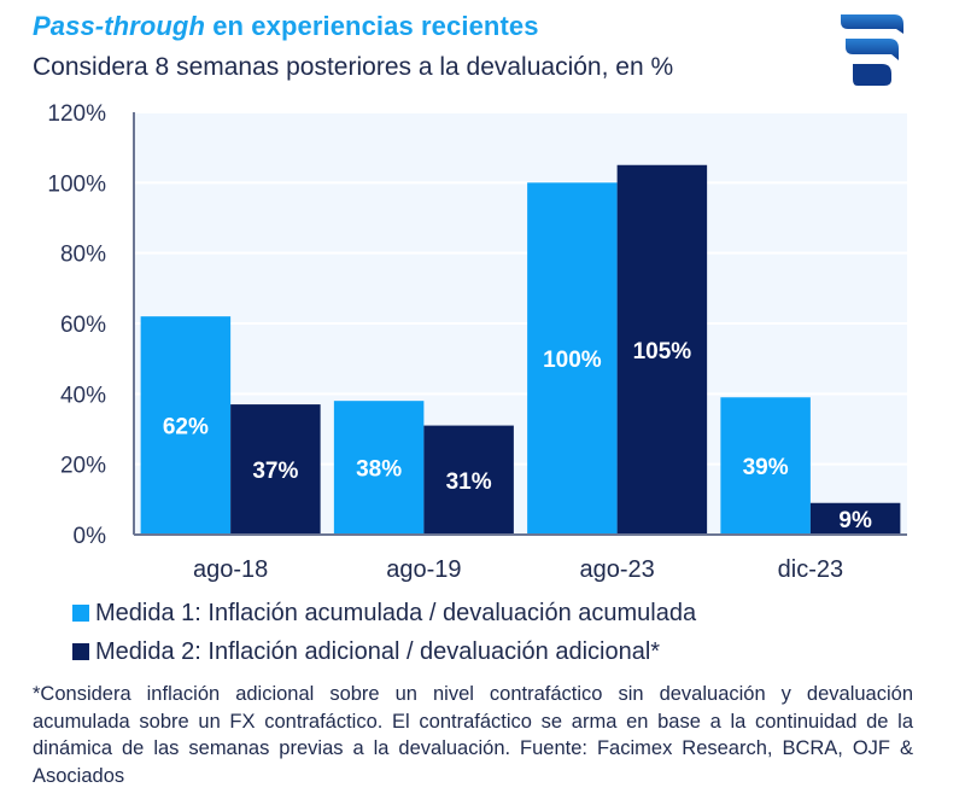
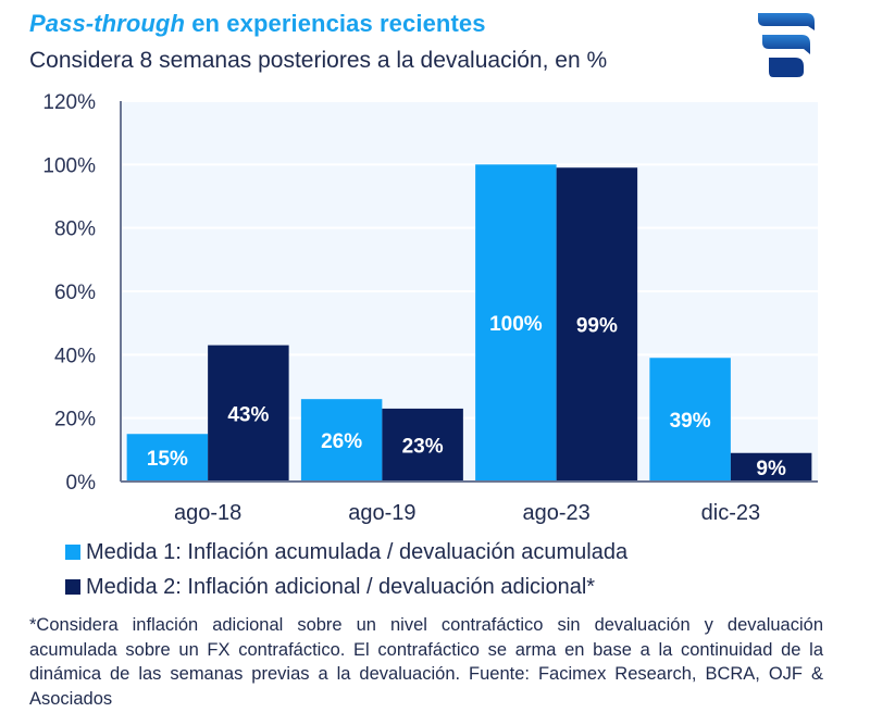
Medida 1: Inflación acumulada / devaluación acumulada/ago-18: 62% -> 15%
Medida 2: Inflación adicional / devaluación adicional*/ago-18: 37% -> 43%
Medida 1: Inflación acumulada / devaluación acumulada/ago-19: 38% -> 26%
Medida 2: Inflación adicional / devaluación adicional*/ago-19: 31% -> 23%
Medida 2: Inflación adicional / devaluación adicional*/ago-23: 105% -> 99%
